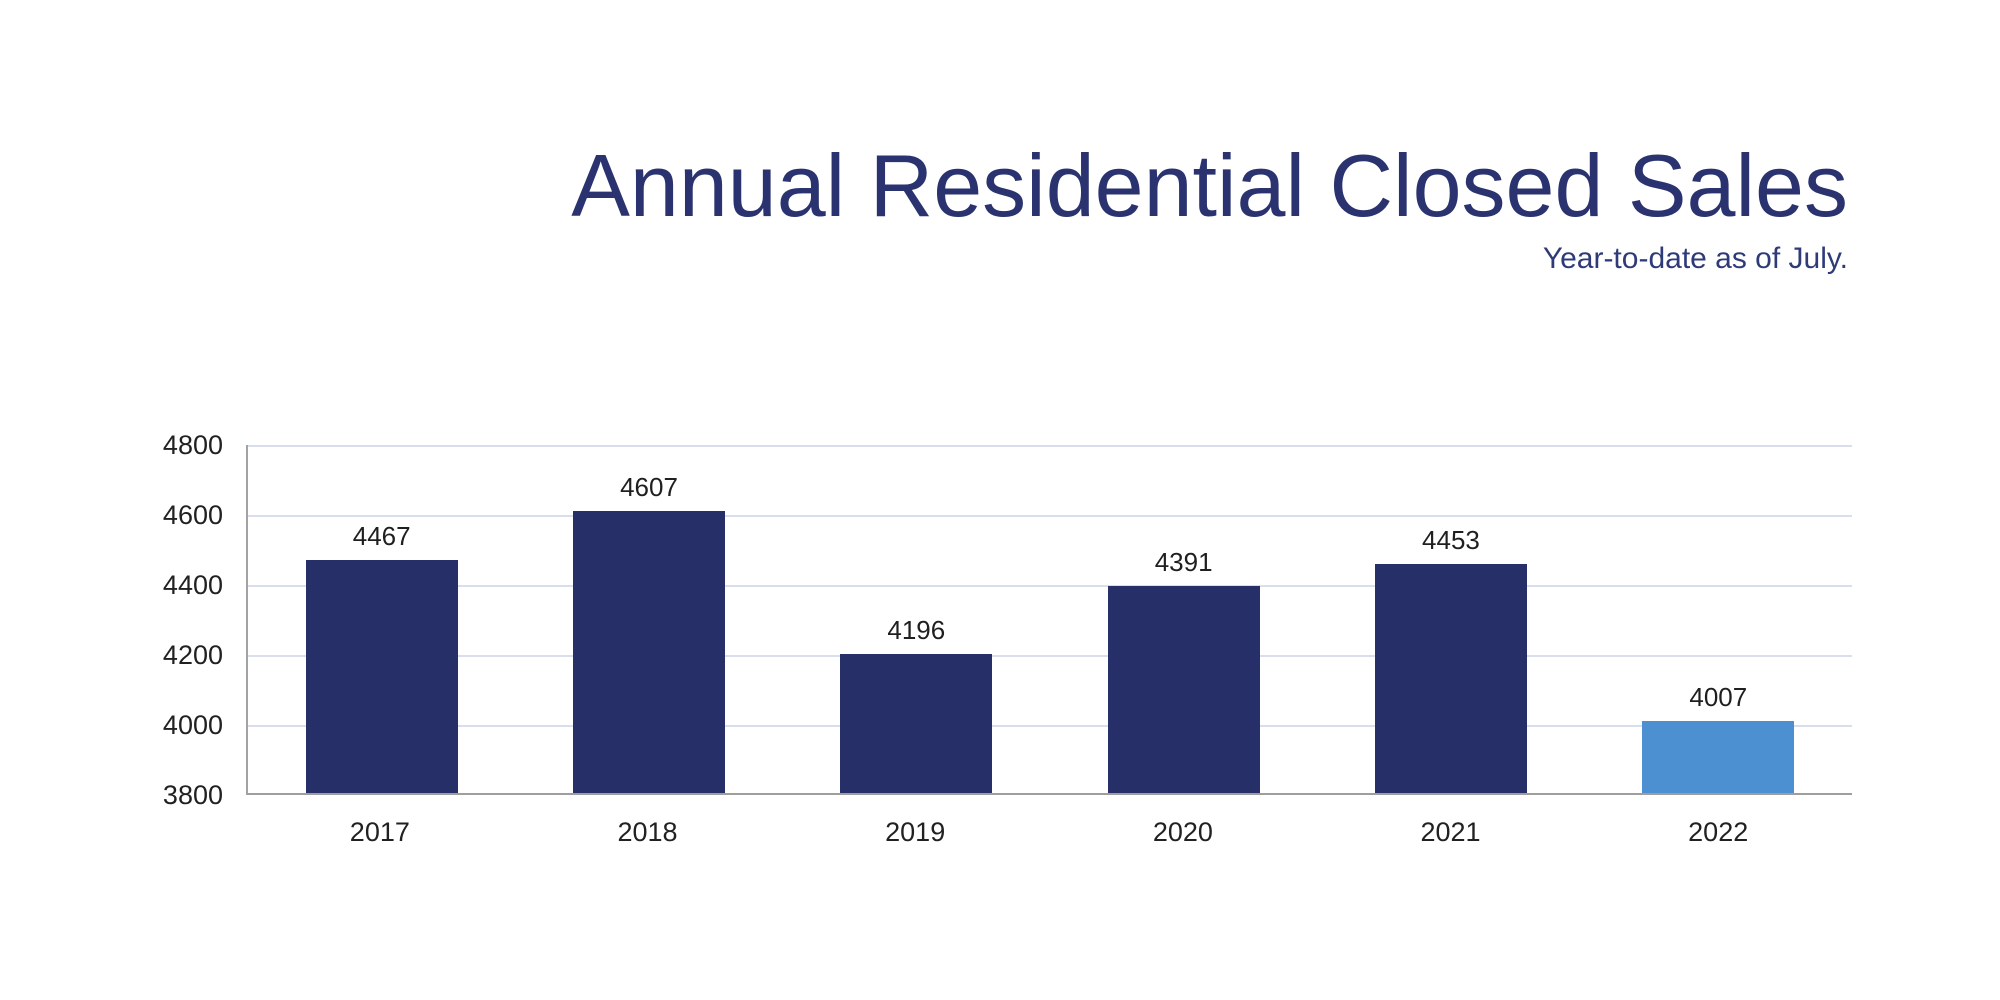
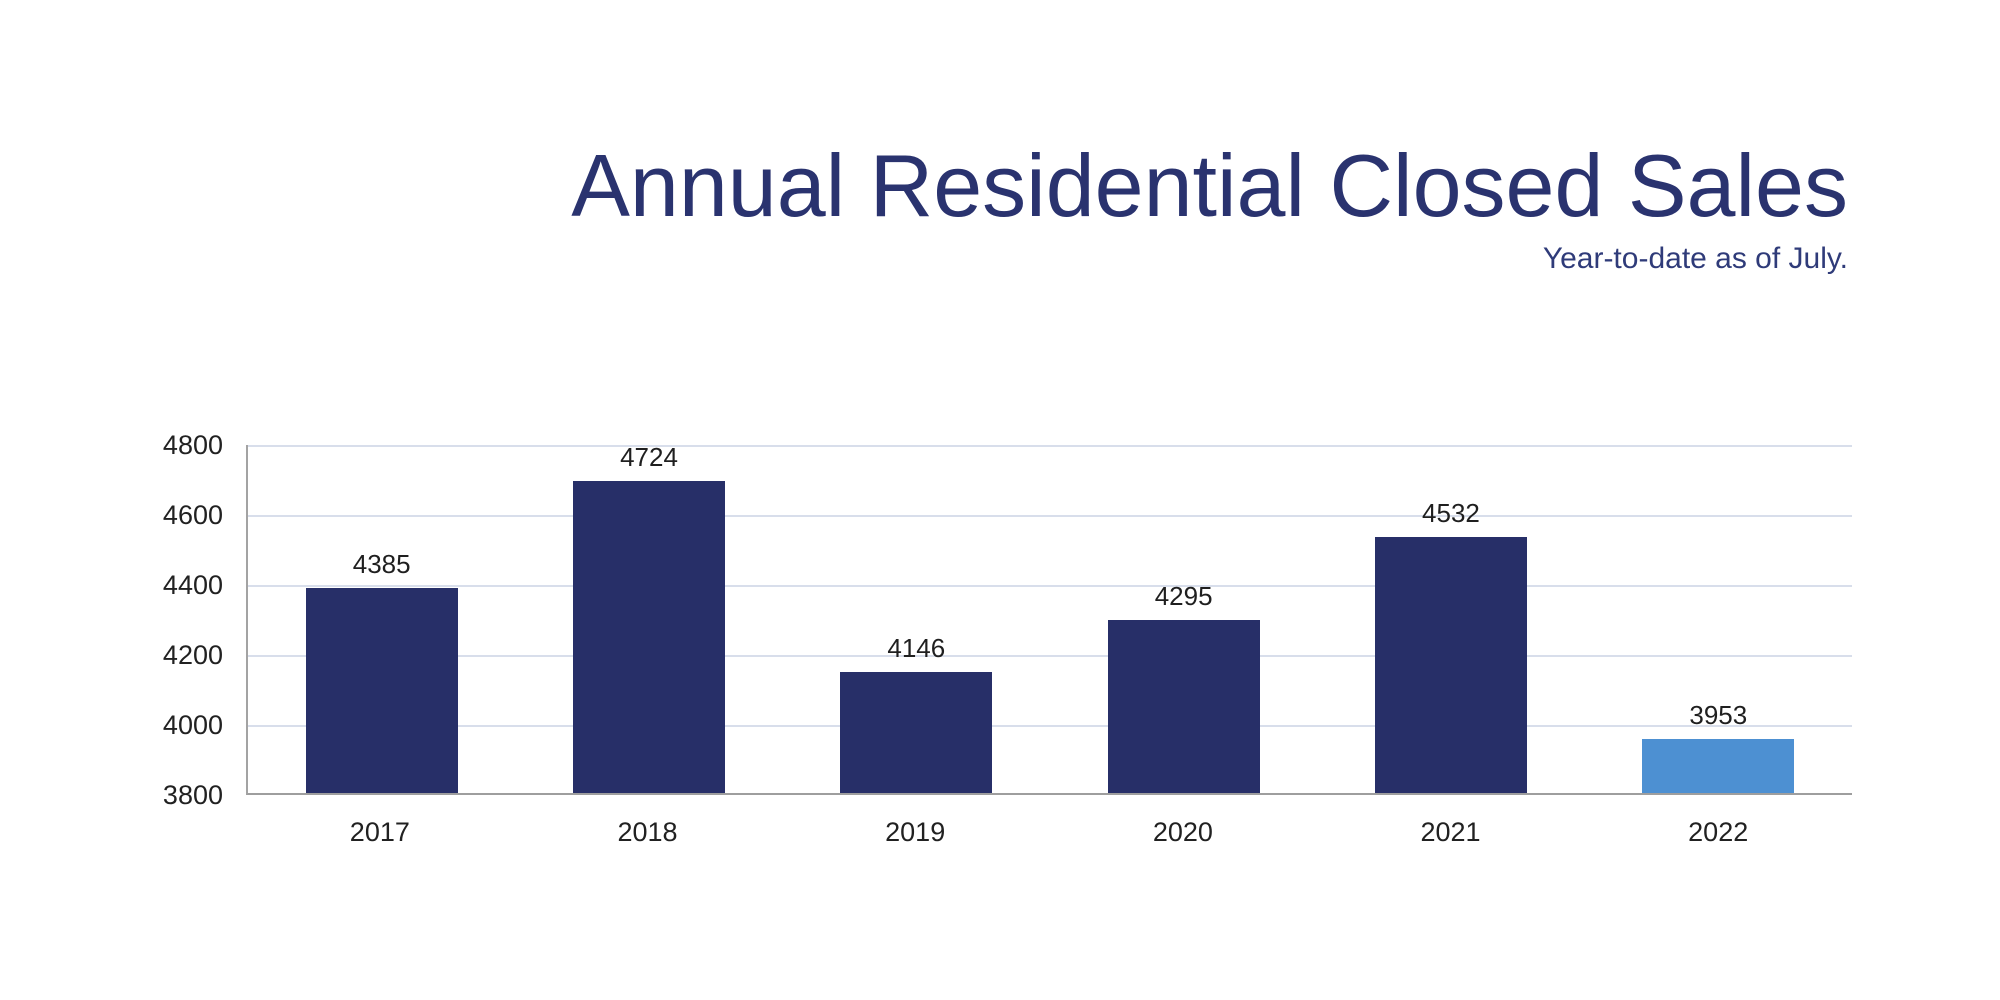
2017: 4467 -> 4385
2018: 4607 -> 4724
2019: 4196 -> 4146
2020: 4391 -> 4295
2021: 4453 -> 4532
2022: 4007 -> 3953
